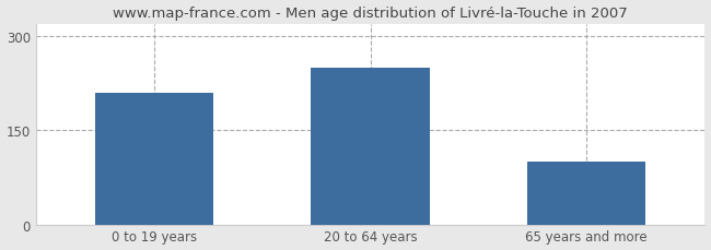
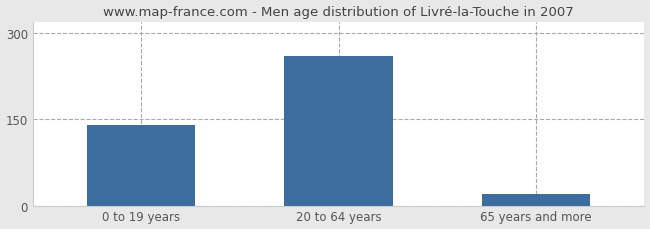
0 to 19 years: 210 -> 140
20 to 64 years: 250 -> 260
65 years and more: 100 -> 20
